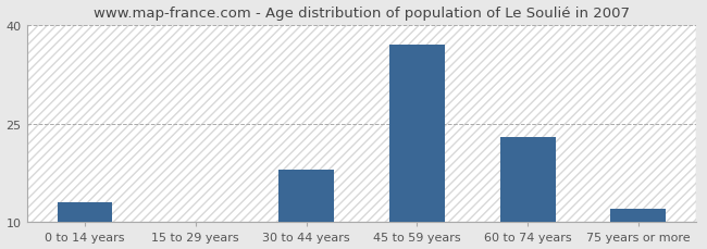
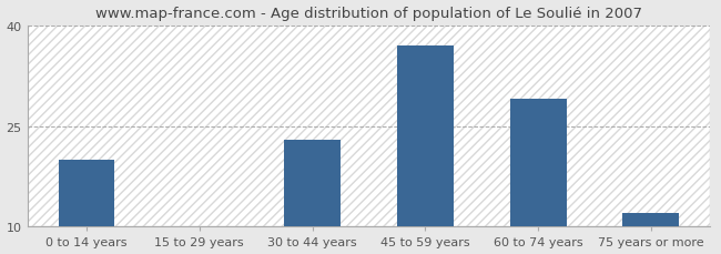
0 to 14 years: 13 -> 20
30 to 44 years: 18 -> 23
60 to 74 years: 23 -> 29
